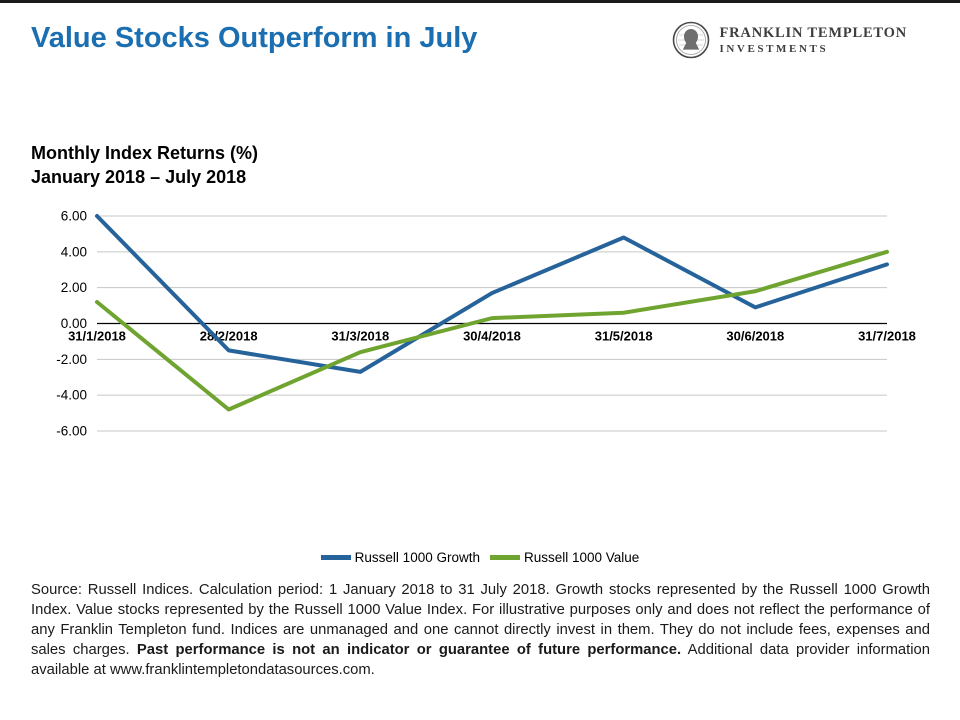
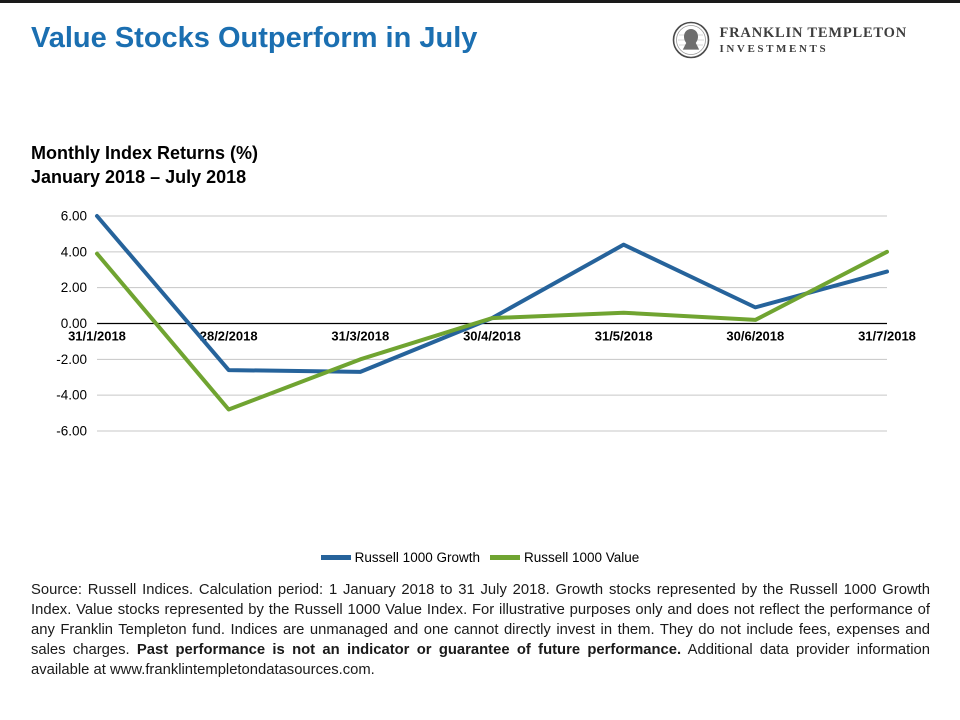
Russell 1000 Value/31/1/2018: 1.2 -> 3.9
Russell 1000 Growth/28/2/2018: -1.5 -> -2.6
Russell 1000 Value/31/3/2018: -1.6 -> -2.0
Russell 1000 Growth/30/4/2018: 1.7 -> 0.3
Russell 1000 Growth/31/5/2018: 4.8 -> 4.4
Russell 1000 Value/30/6/2018: 1.8 -> 0.2
Russell 1000 Growth/31/7/2018: 3.3 -> 2.9
